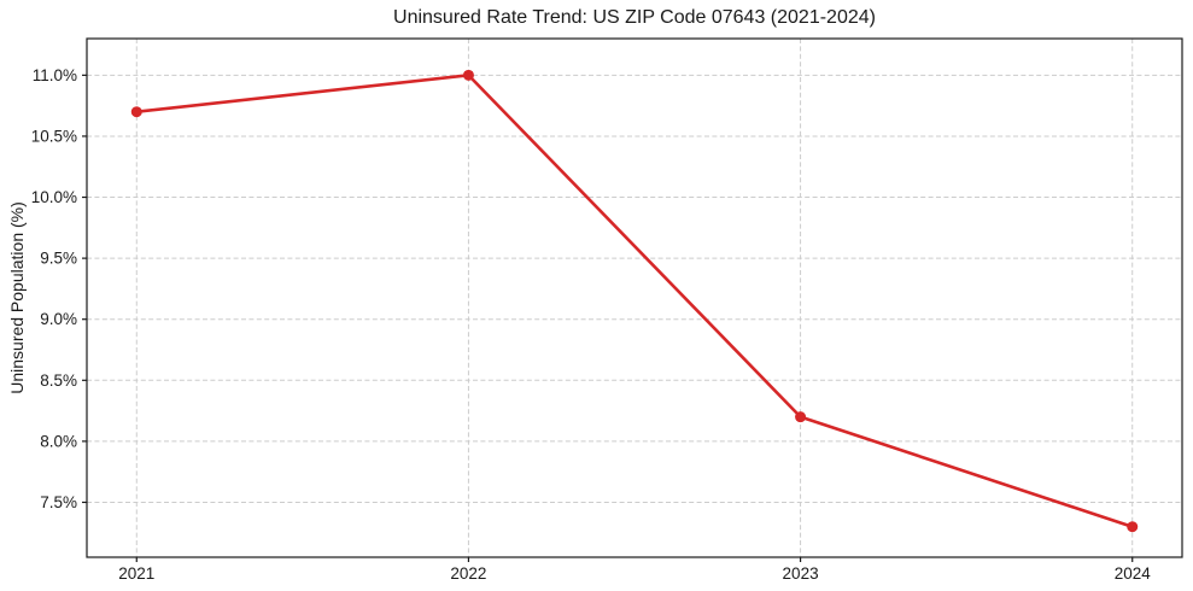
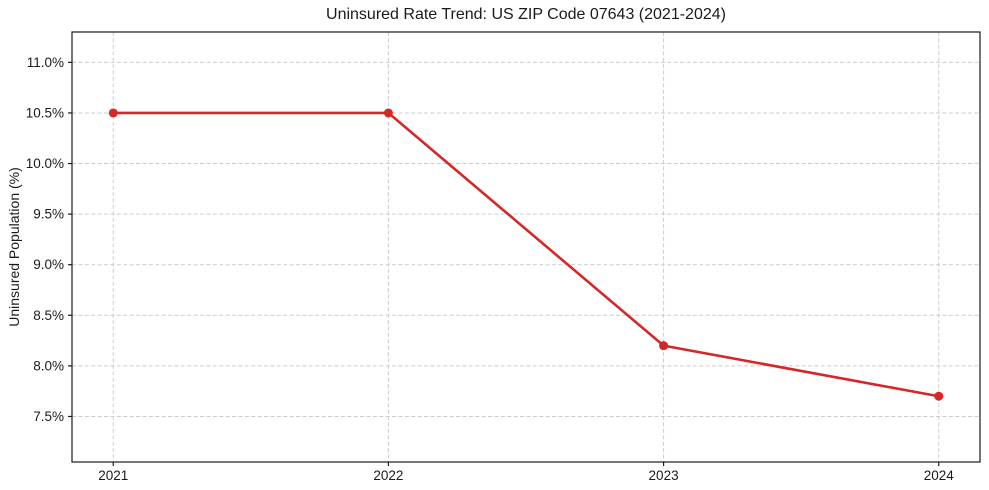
2021: 10.7% -> 10.5%
2022: 11.0% -> 10.5%
2024: 7.3% -> 7.7%
